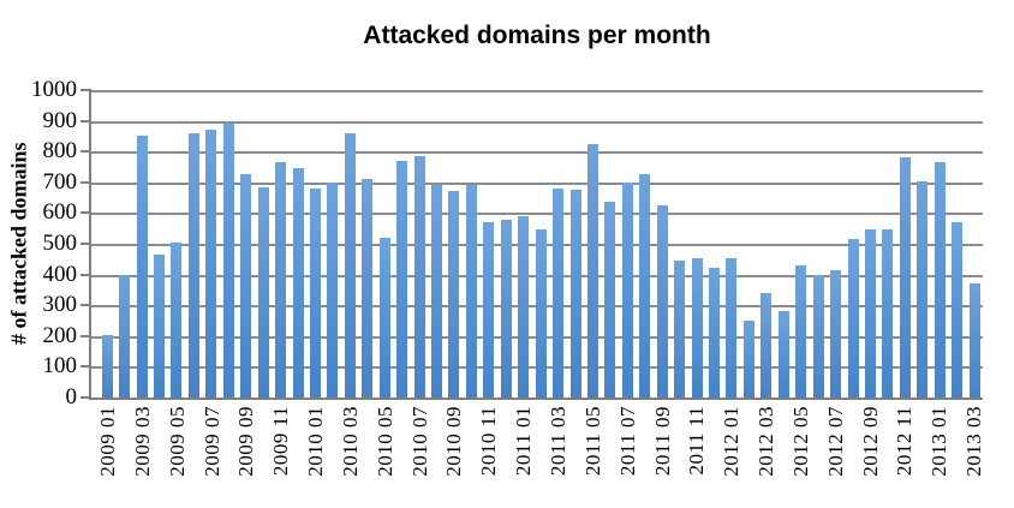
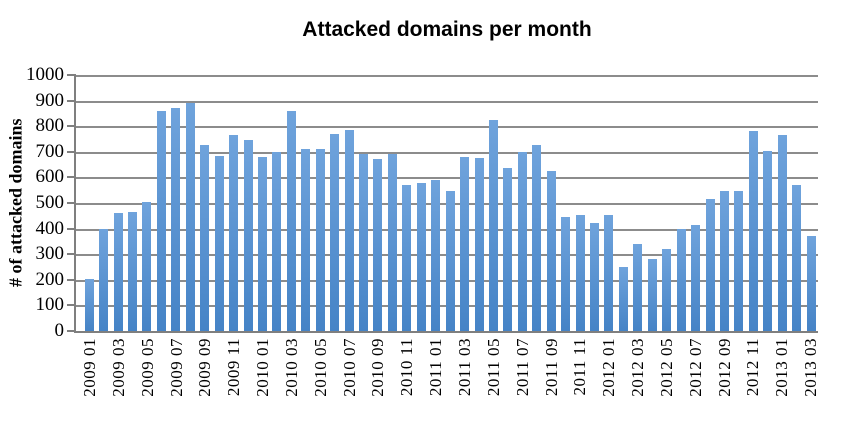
2009 03: 850 -> 460
2010 05: 520 -> 710
2012 05: 430 -> 320
